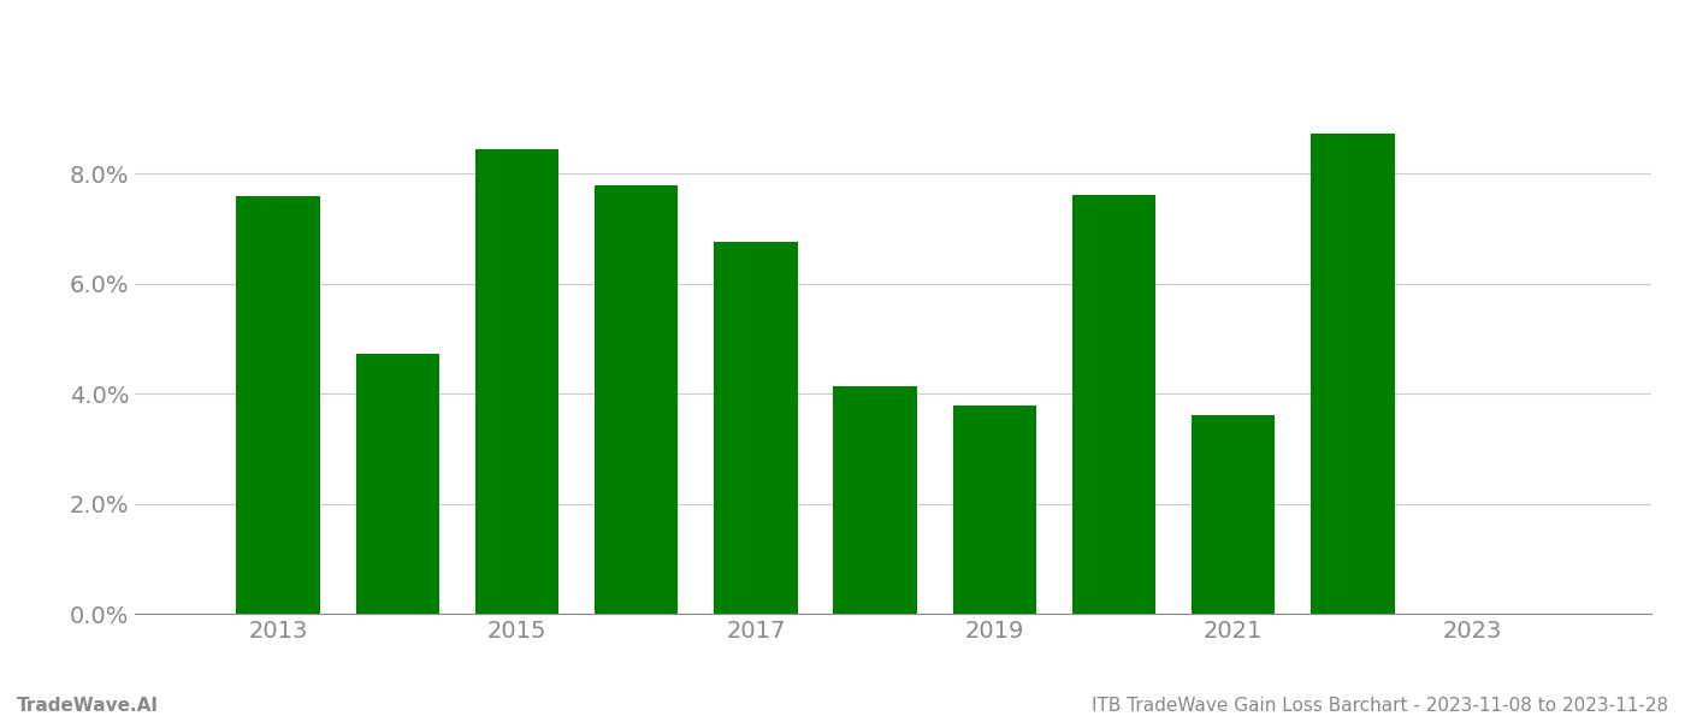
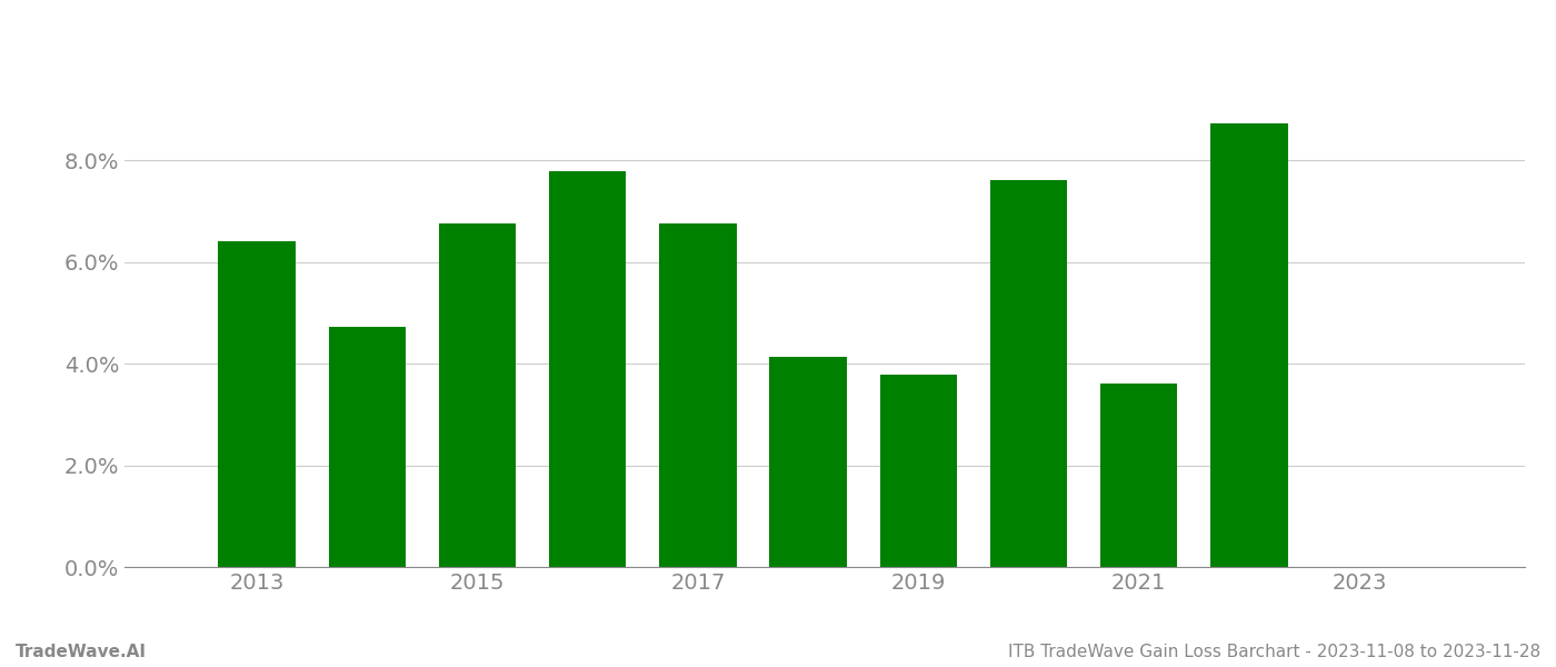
2013: 7.60% -> 6.42%
2015: 8.45% -> 6.75%
